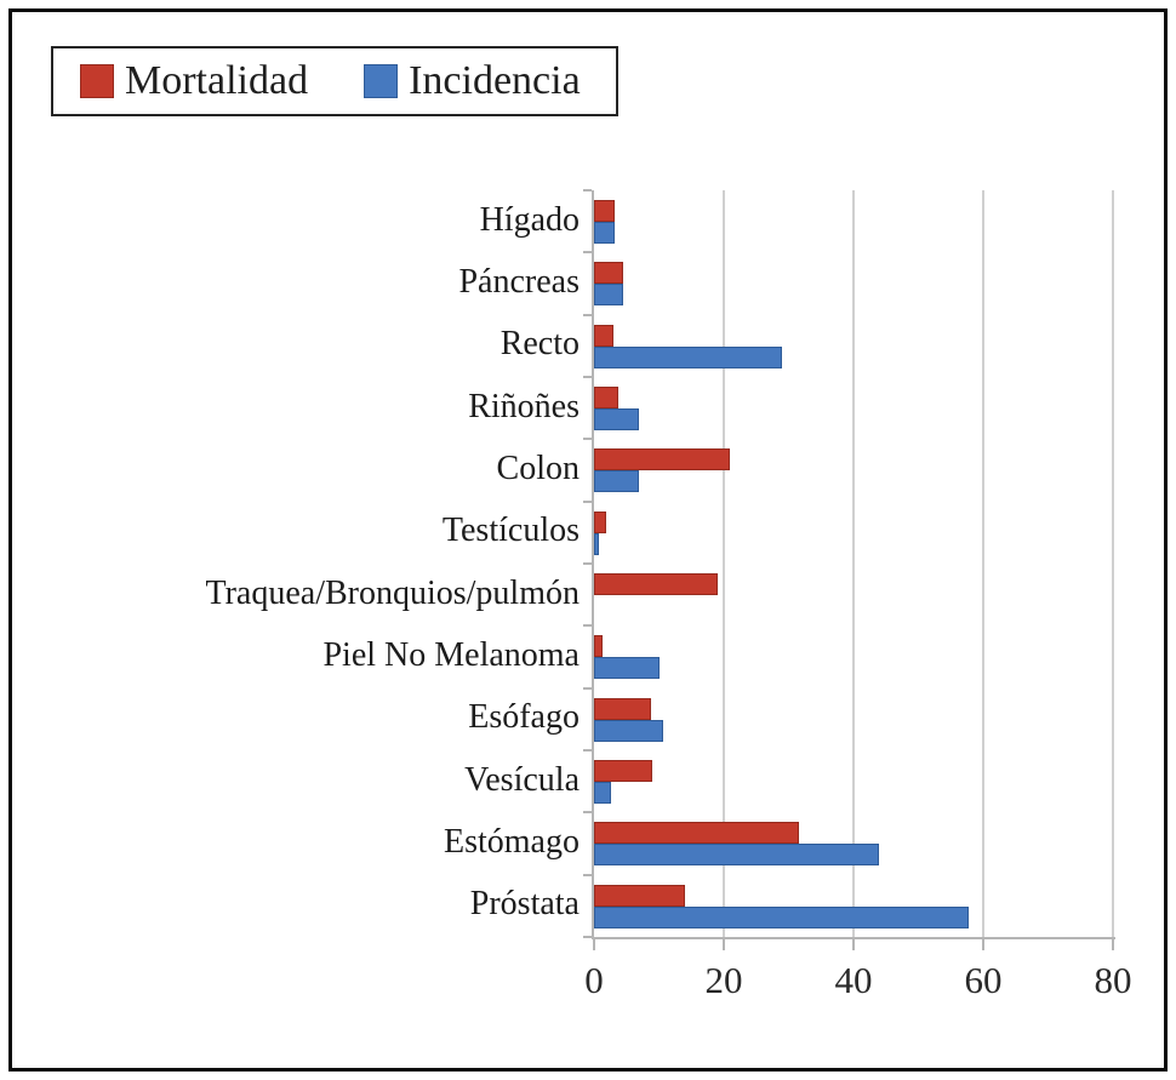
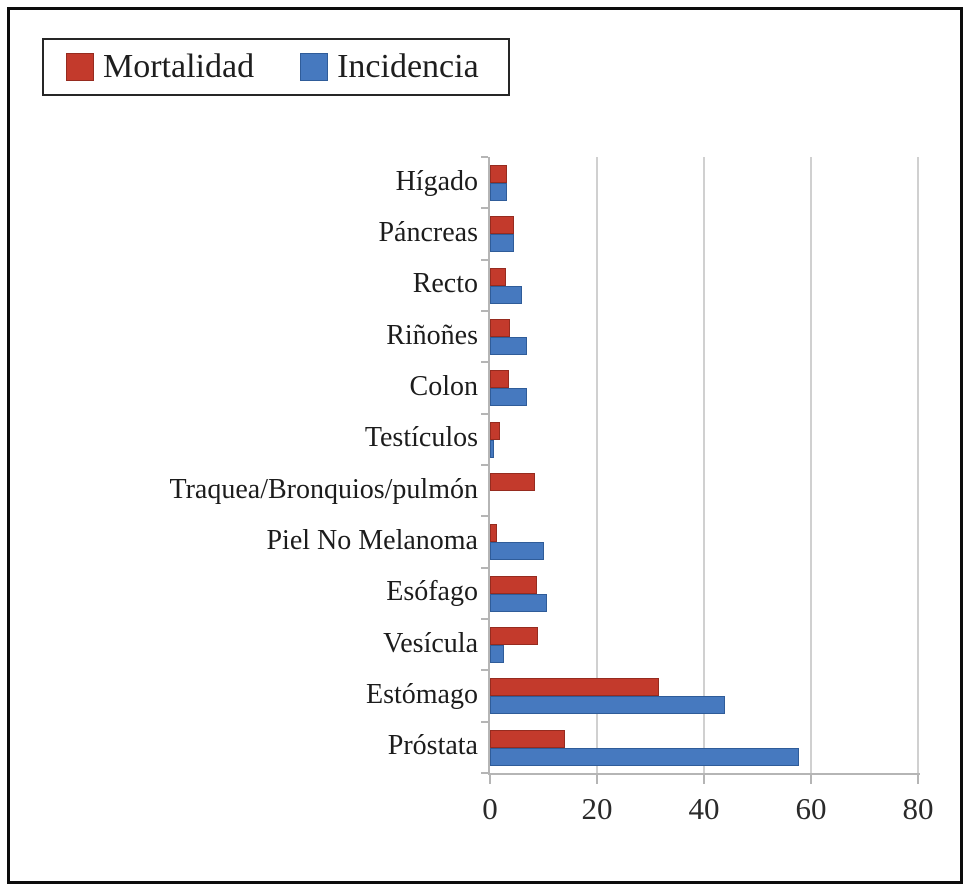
Incidencia/Recto: 29 -> 6
Mortalidad/Colon: 21 -> 4
Mortalidad/Traquea/Bronquios/pulmón: 19 -> 8
